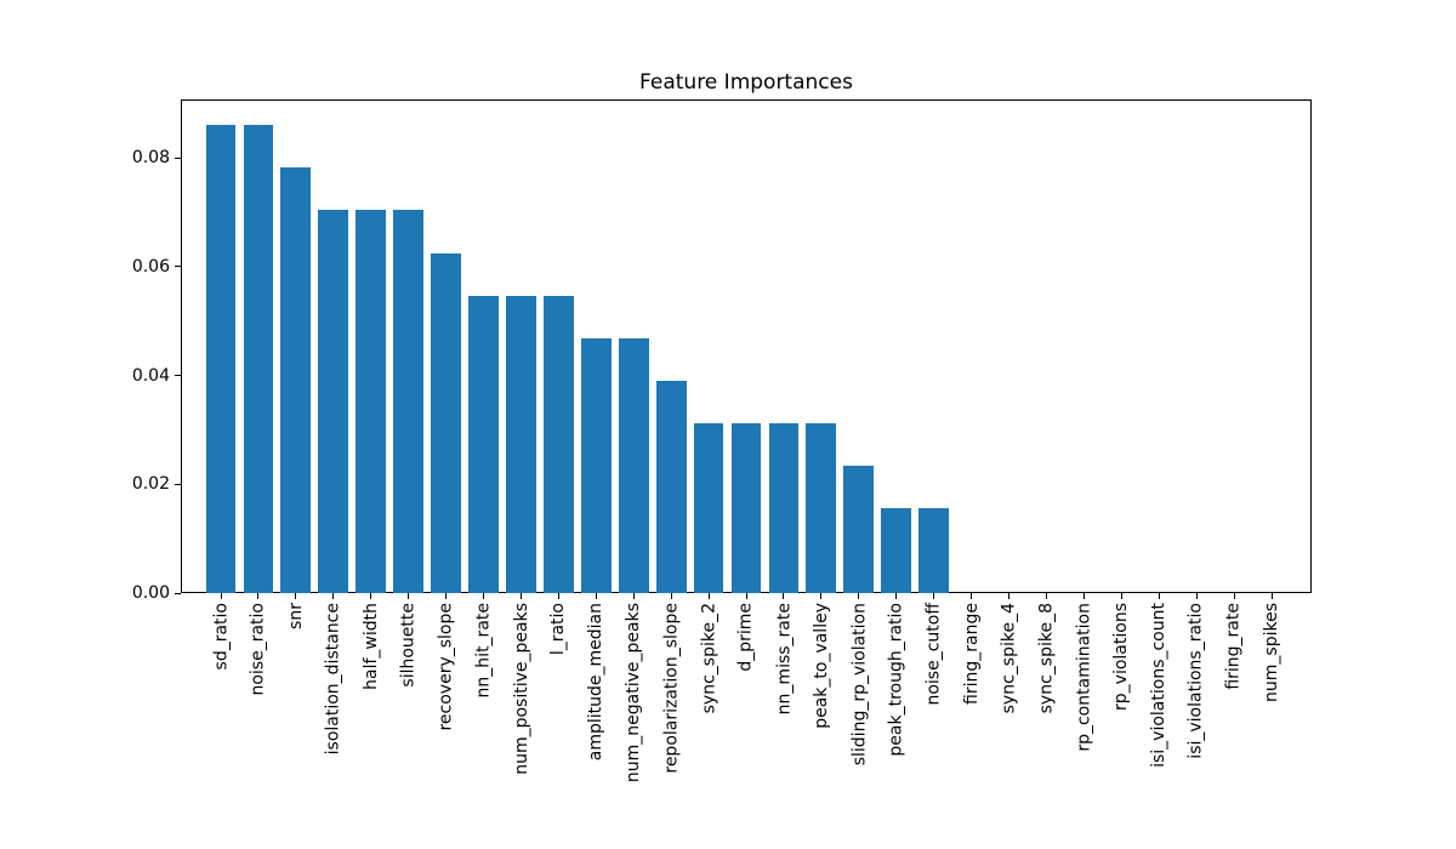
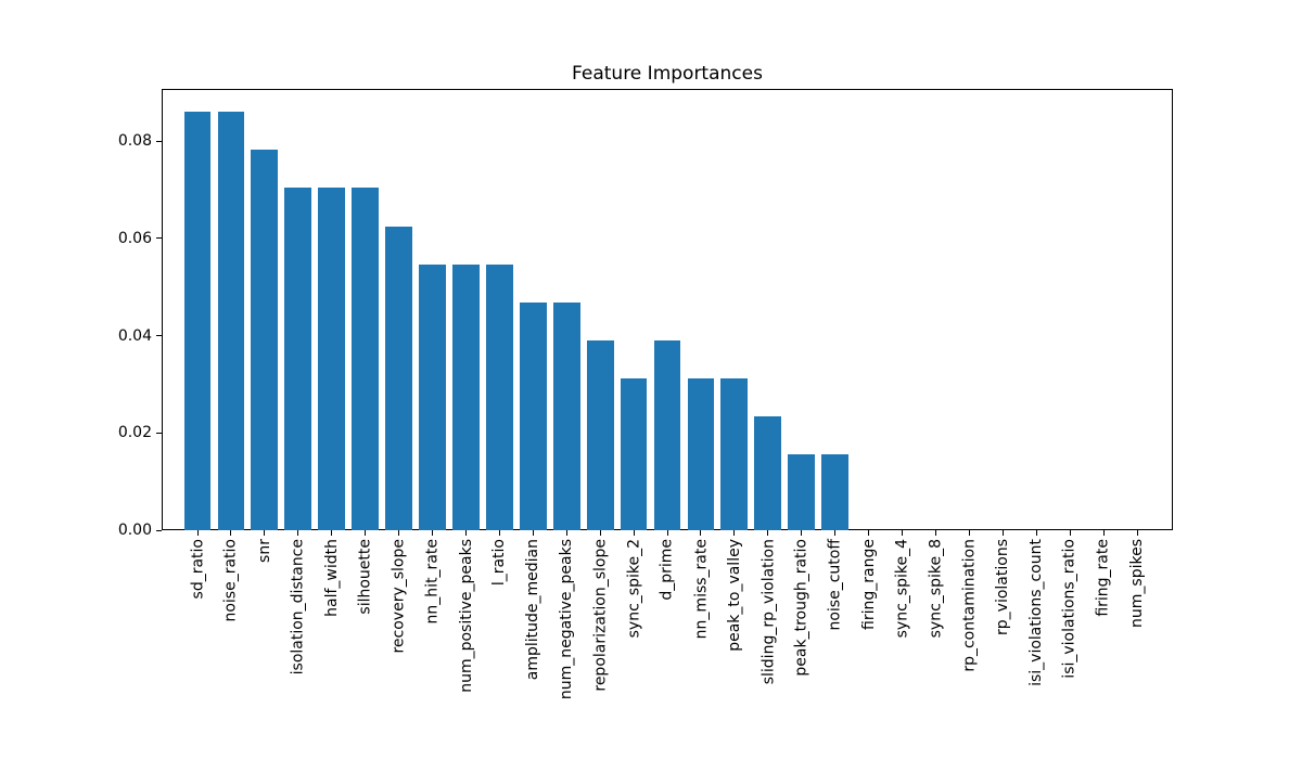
d_prime: 0.031 -> 0.039
